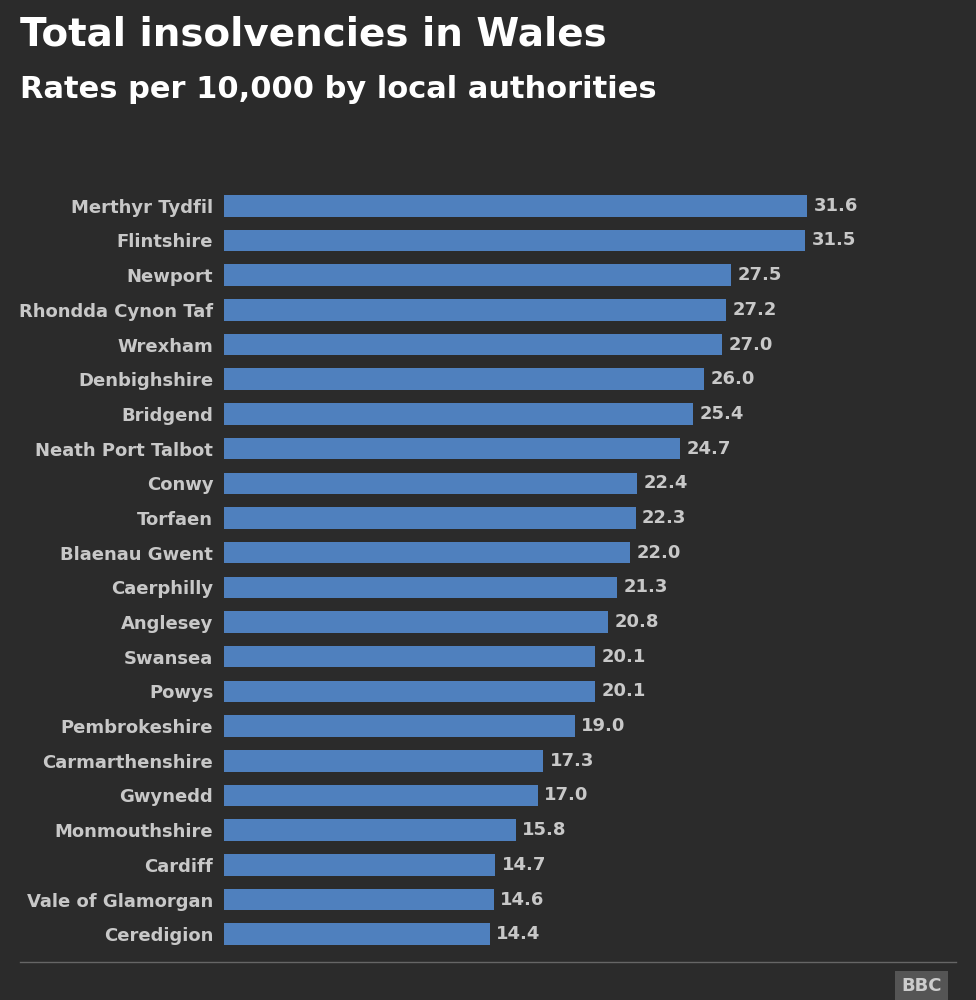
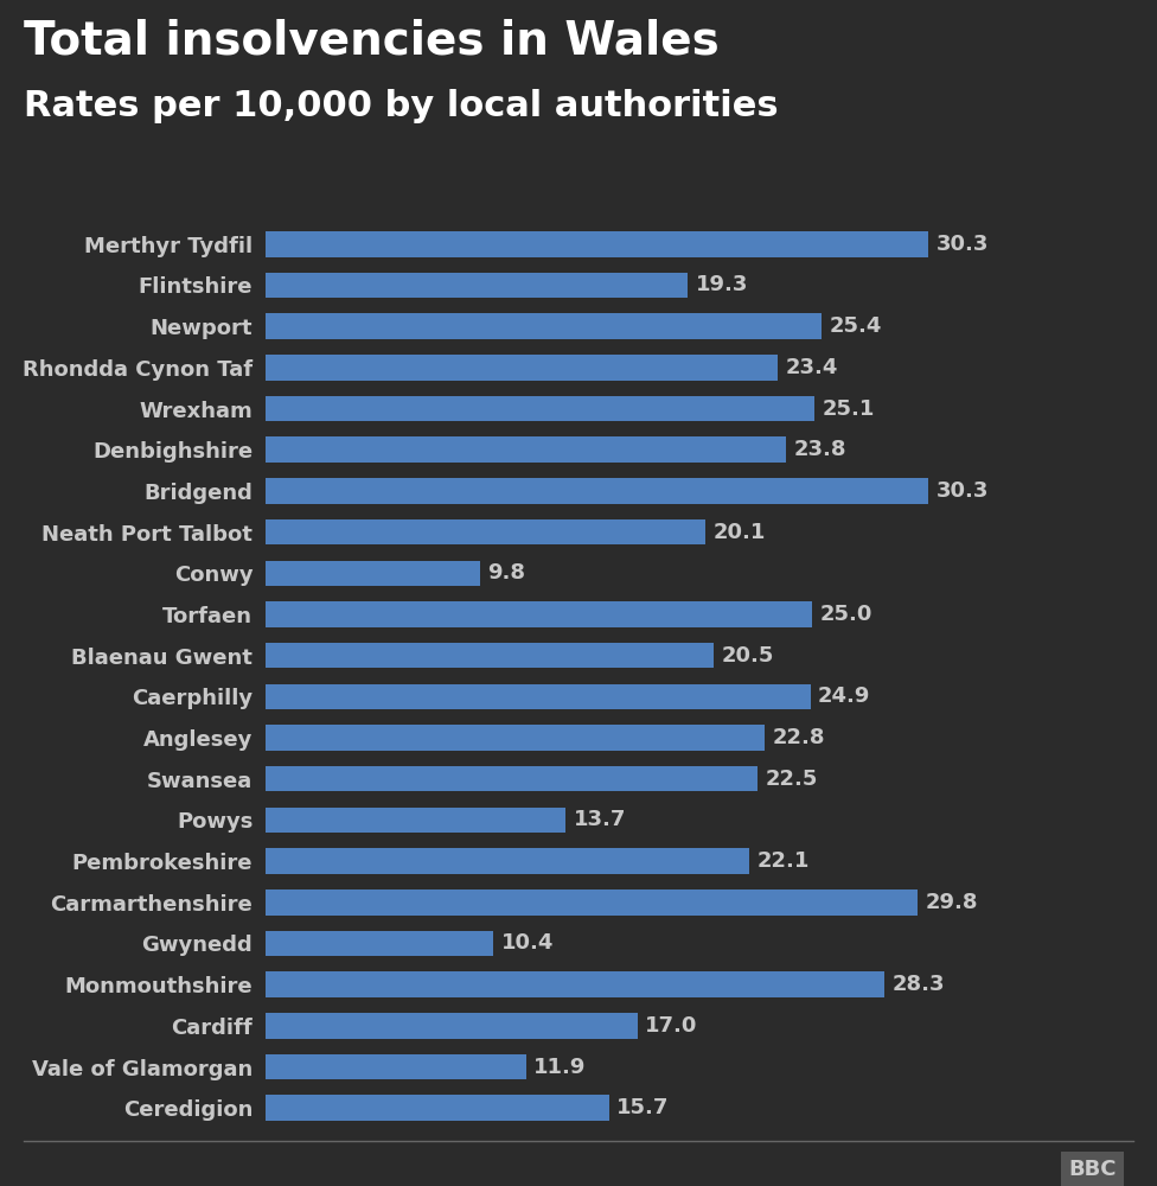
Merthyr Tydfil: 31.6 -> 30.3
Flintshire: 31.5 -> 19.3
Newport: 27.5 -> 25.4
Rhondda Cynon Taf: 27.2 -> 23.4
Wrexham: 27.0 -> 25.1
Denbighshire: 26.0 -> 23.8
Bridgend: 25.4 -> 30.3
Neath Port Talbot: 24.7 -> 20.1
Conwy: 22.4 -> 9.8
Torfaen: 22.3 -> 25.0
Blaenau Gwent: 22.0 -> 20.5
Caerphilly: 21.3 -> 24.9
Anglesey: 20.8 -> 22.8
Swansea: 20.1 -> 22.5
Powys: 20.1 -> 13.7
Pembrokeshire: 19.0 -> 22.1
Carmarthenshire: 17.3 -> 29.8
Gwynedd: 17.0 -> 10.4
Monmouthshire: 15.8 -> 28.3
Cardiff: 14.7 -> 17.0
Vale of Glamorgan: 14.6 -> 11.9
Ceredigion: 14.4 -> 15.7
